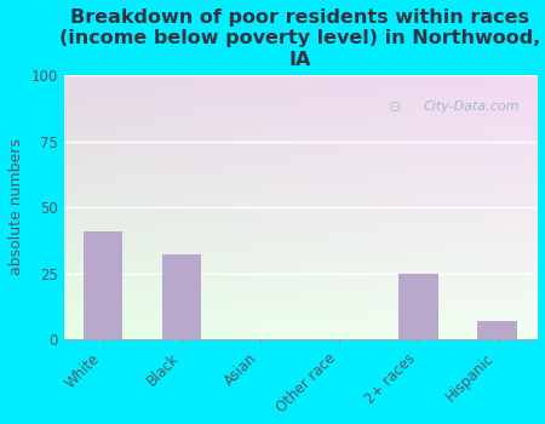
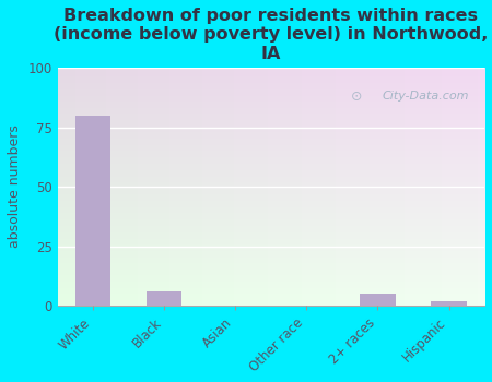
White: 41 -> 80
Black: 32 -> 6
2+ races: 25 -> 5
Hispanic: 7 -> 2
